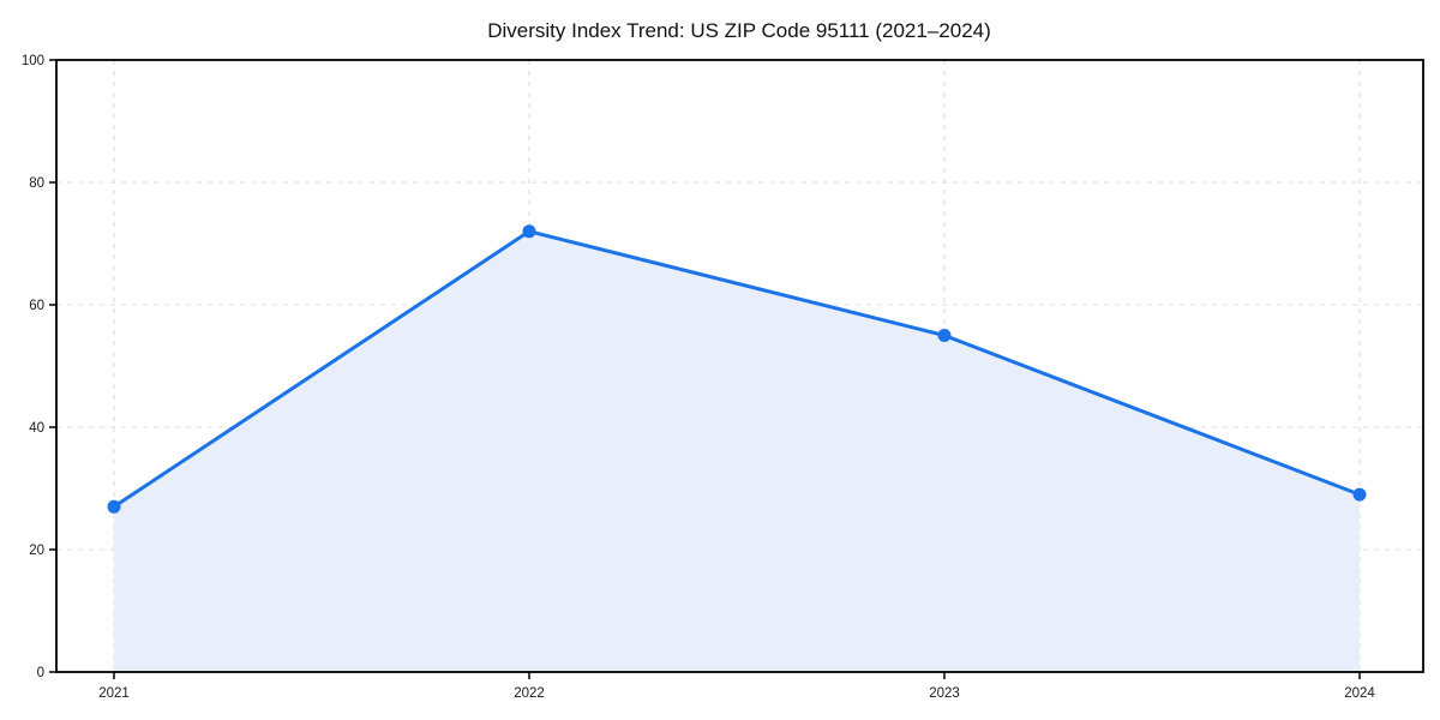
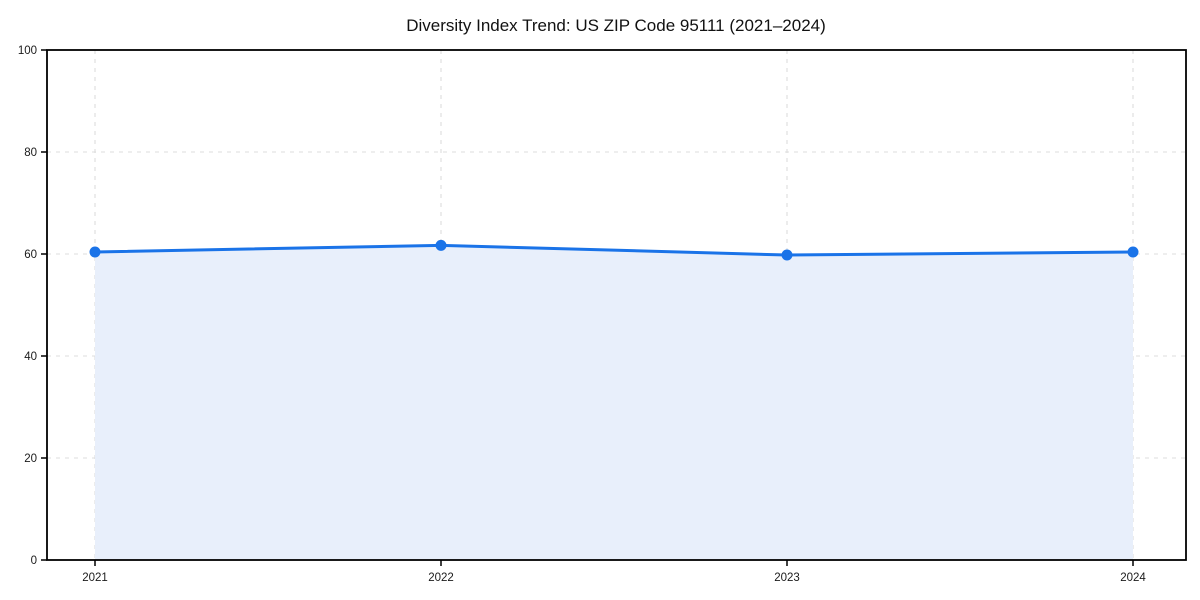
2021: 27 -> 60
2022: 72 -> 62
2023: 55 -> 60
2024: 29 -> 60
